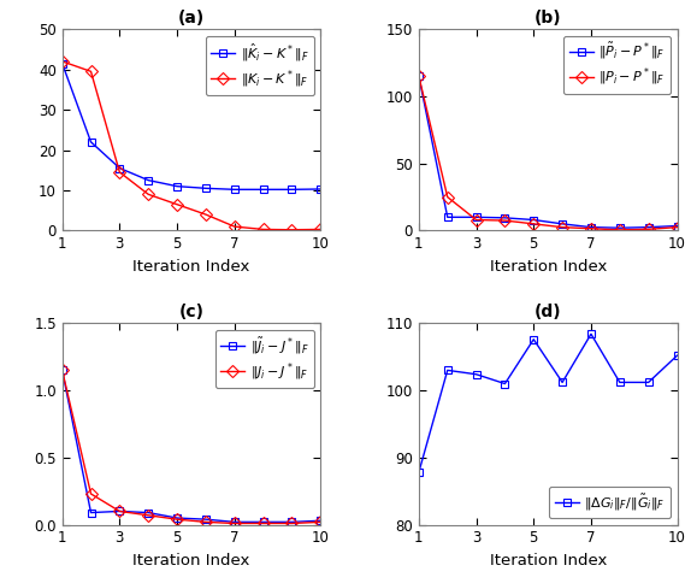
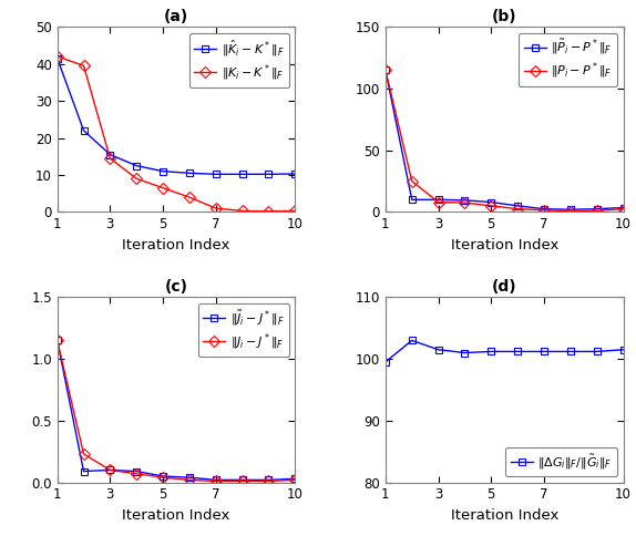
(d)/1: 87.8 -> 99.5
(d)/3: 102.4 -> 101.5
(d)/5: 107.6 -> 101.2
(d)/7: 108.4 -> 101.2
(d)/10: 105.2 -> 101.5
